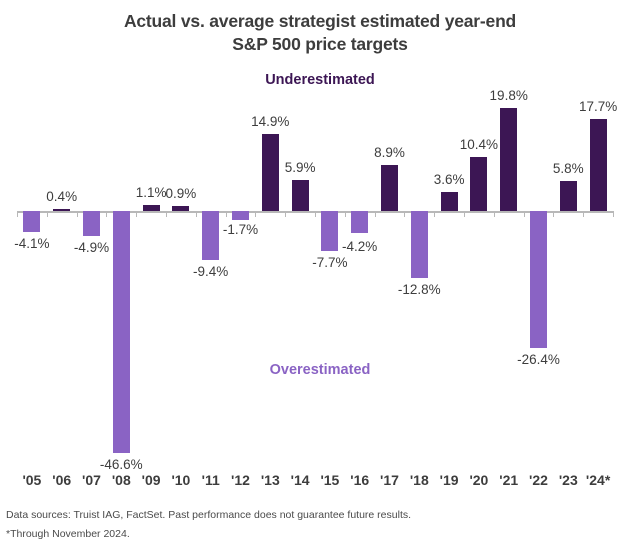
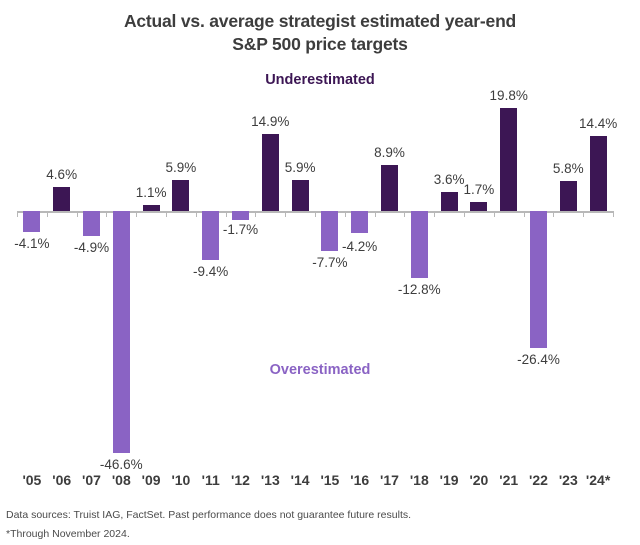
'06: 0.4% -> 4.6%
'10: 0.9% -> 5.9%
'20: 10.4% -> 1.7%
'24*: 17.7% -> 14.4%
